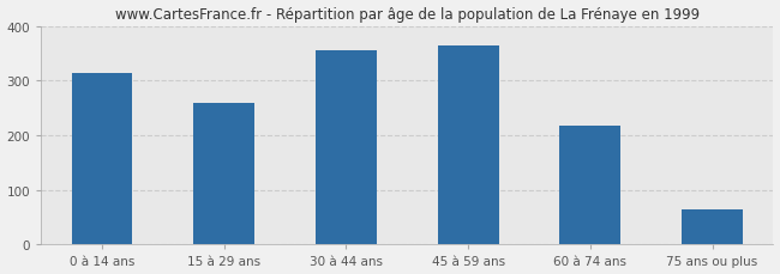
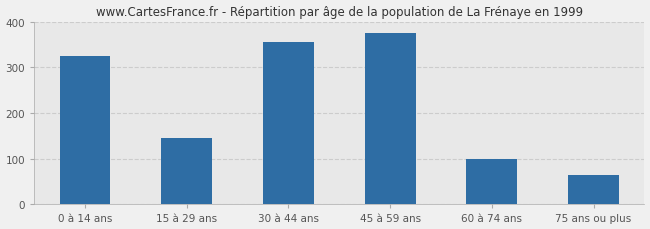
0 à 14 ans: 313 -> 325
15 à 29 ans: 258 -> 145
45 à 59 ans: 363 -> 375
60 à 74 ans: 217 -> 100
